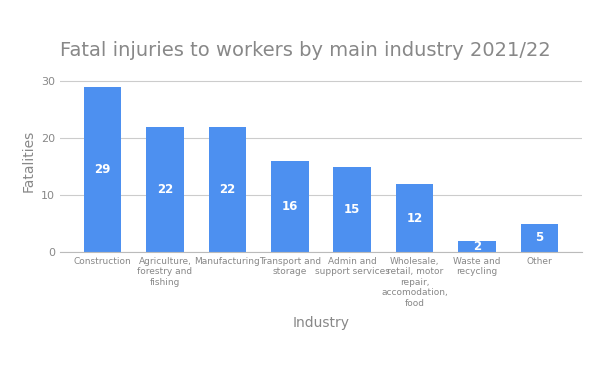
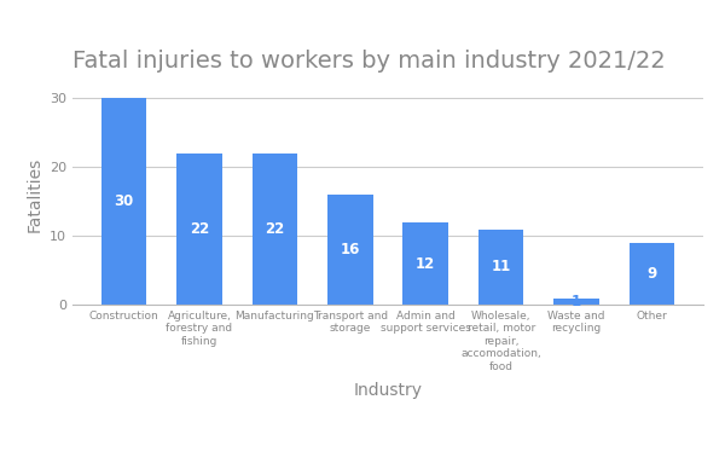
Construction: 29 -> 30
Admin and support services: 15 -> 12
Wholesale, retail, motor repair, accomodation, food: 12 -> 11
Waste and recycling: 2 -> 1
Other: 5 -> 9
